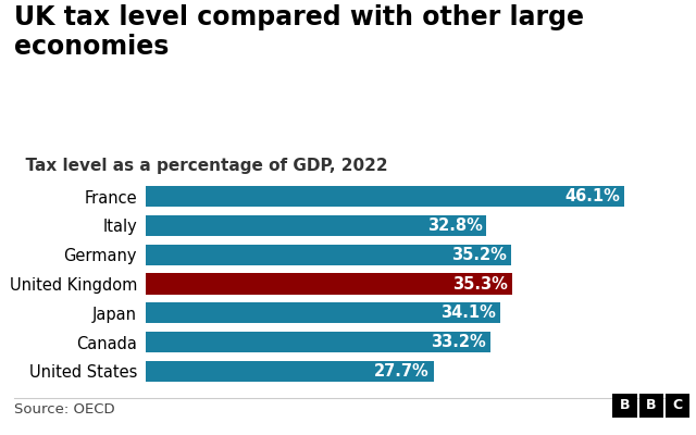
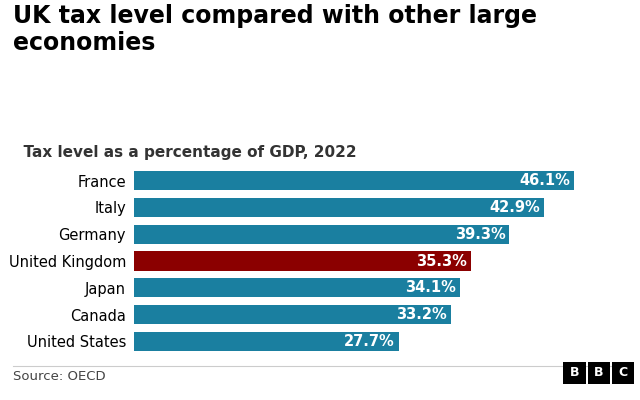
Italy: 32.8% -> 42.9%
Germany: 35.2% -> 39.3%
